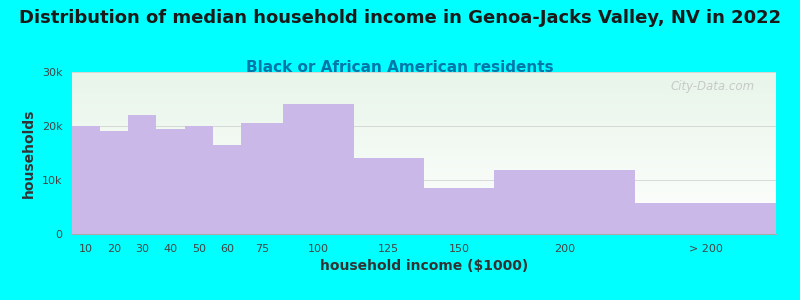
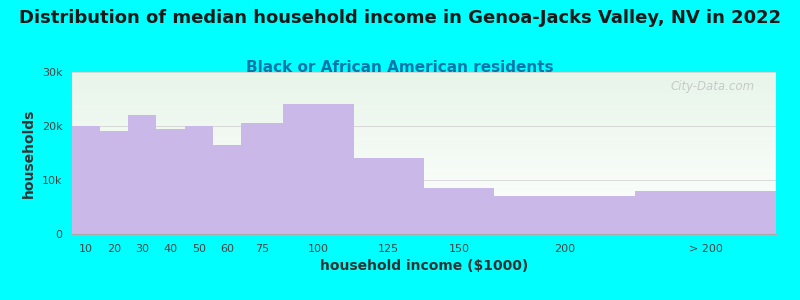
200: 11.8k -> 7.0k
> 200: 5.8k -> 8.0k
